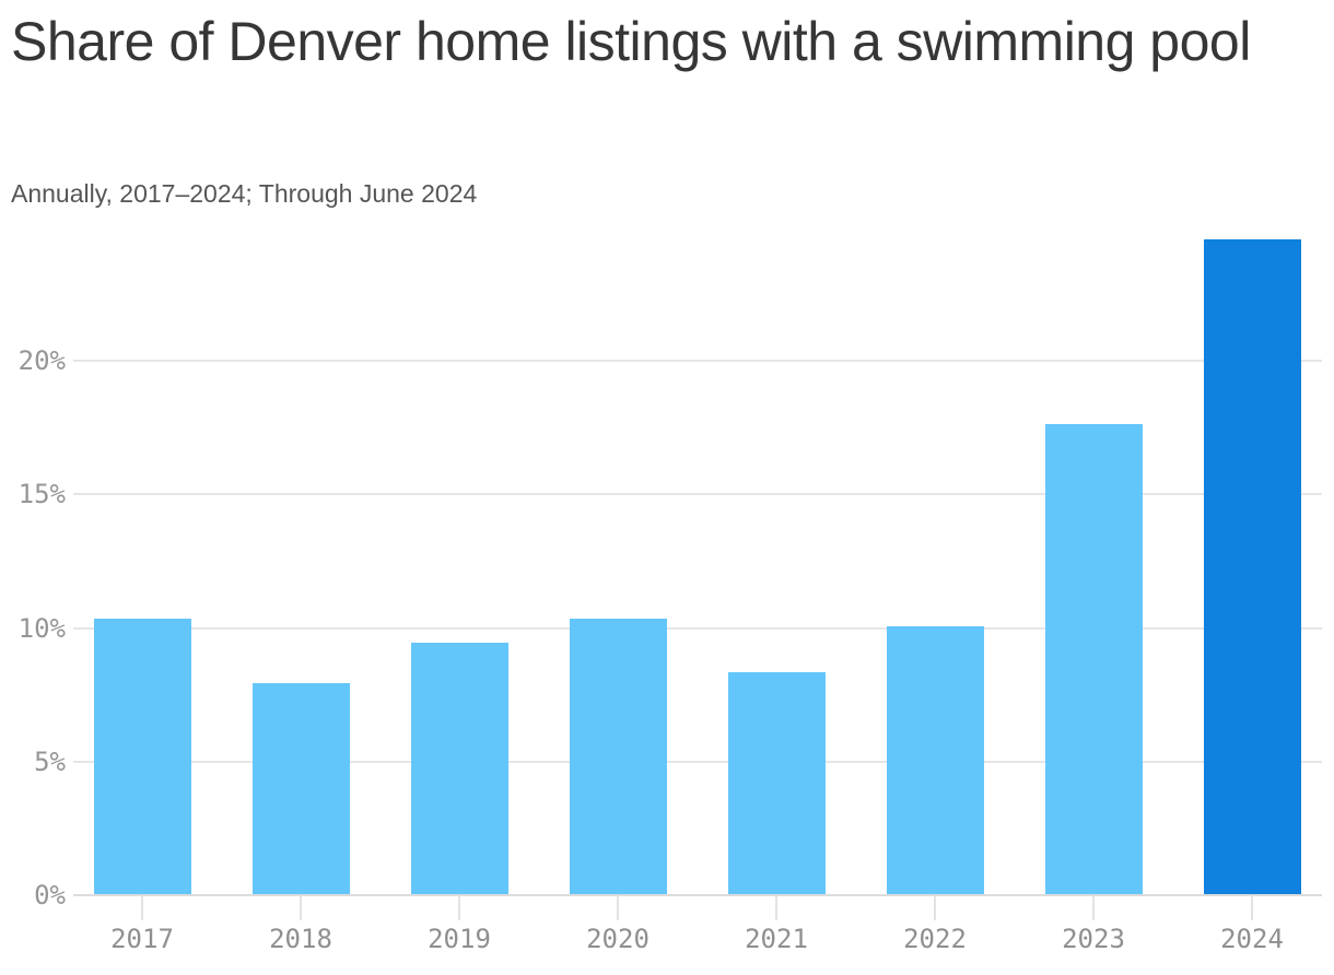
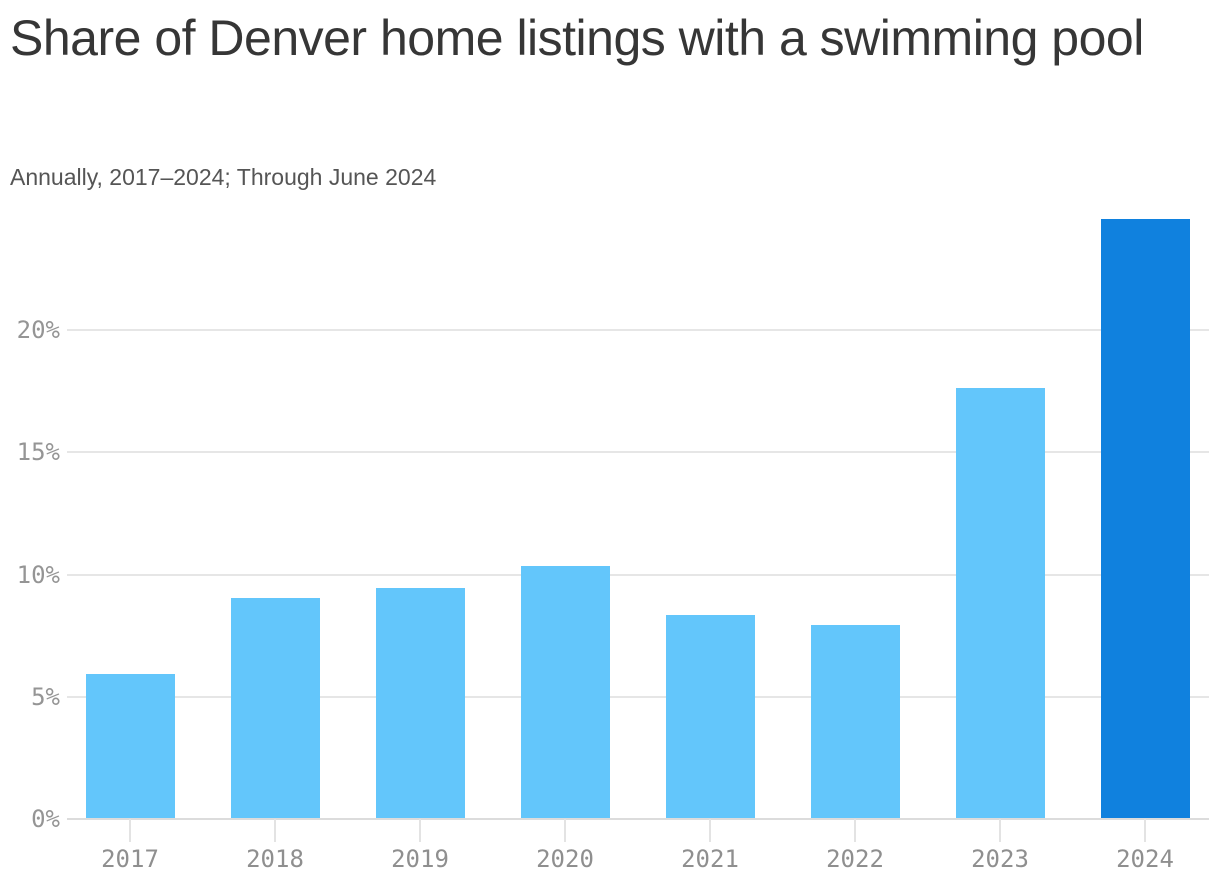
2017: 10.3% -> 5.9%
2018: 7.9% -> 9.0%
2022: 10.0% -> 7.9%
